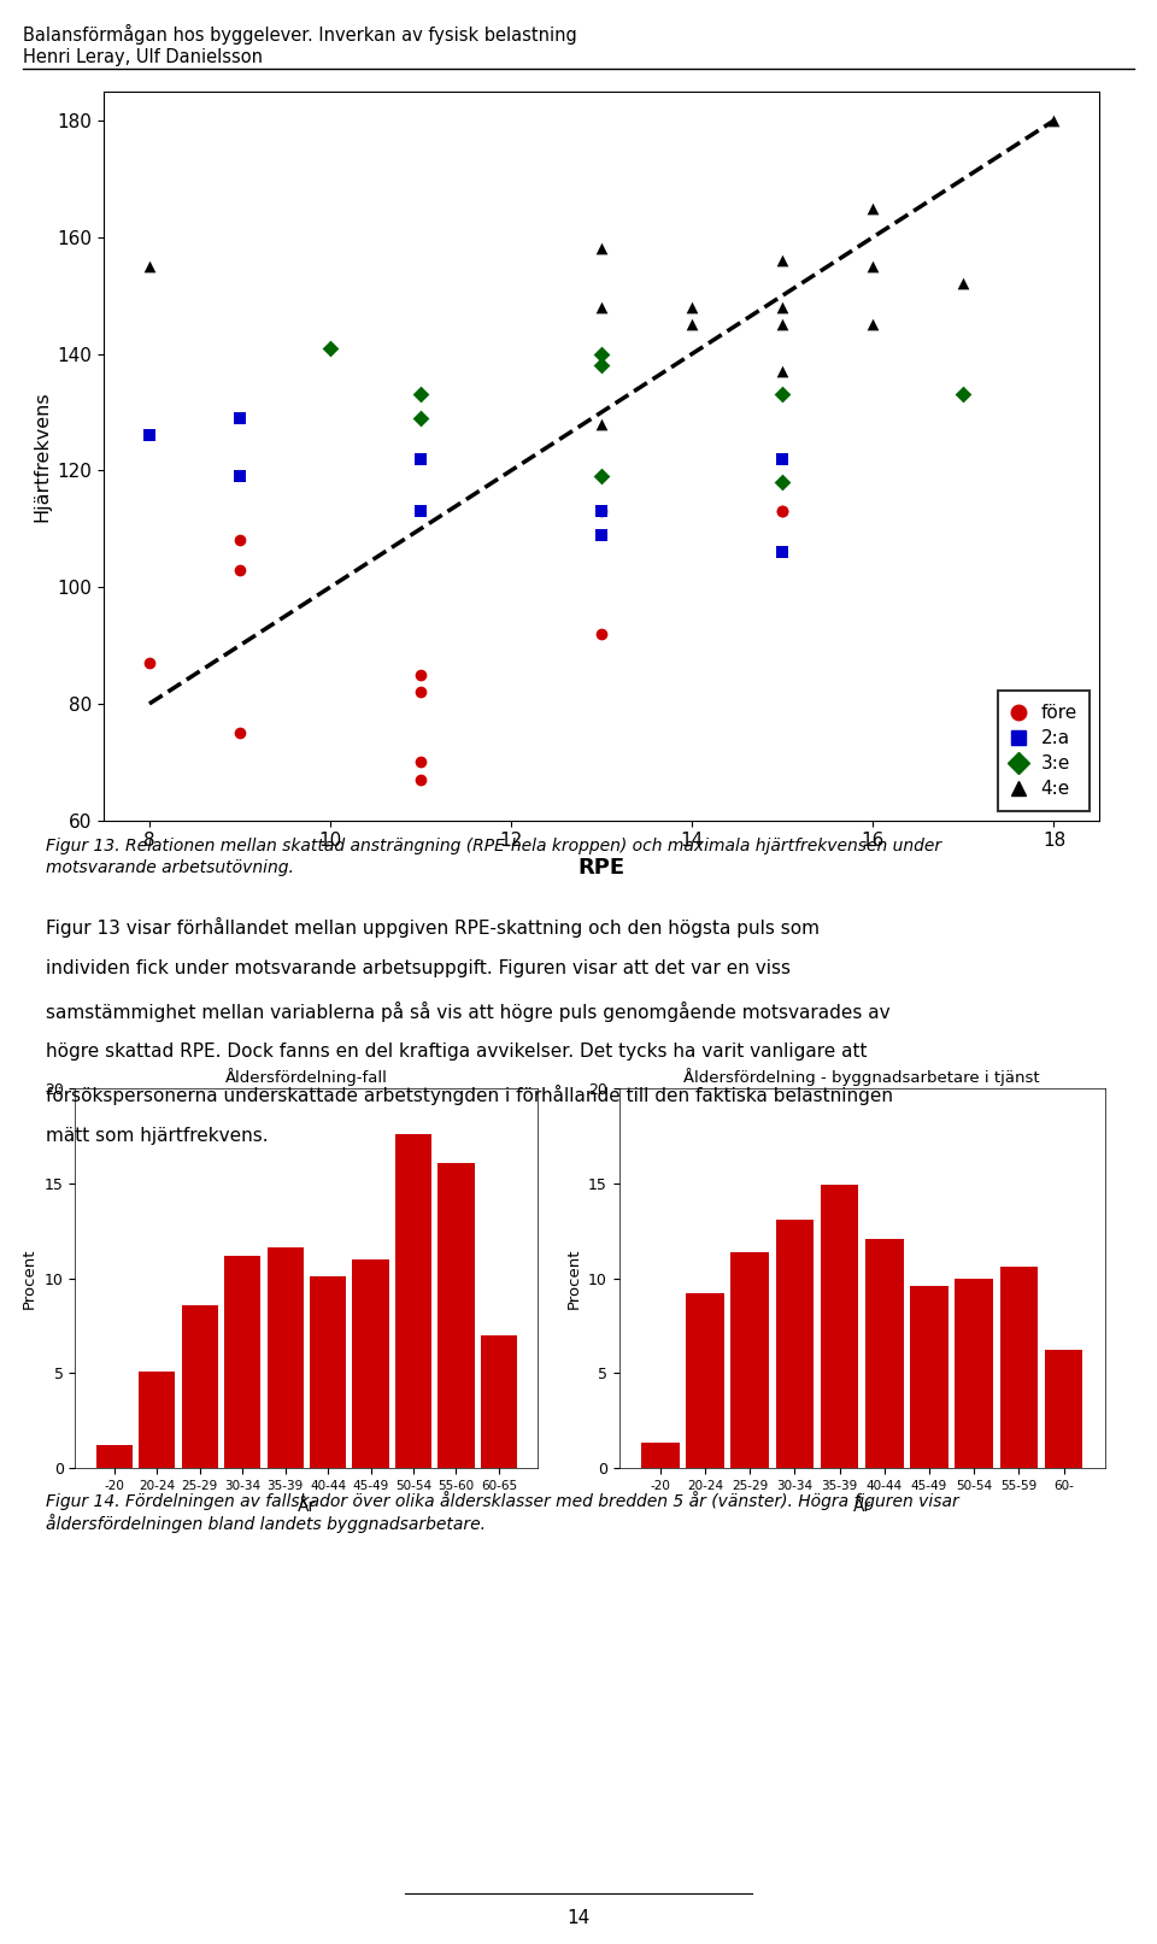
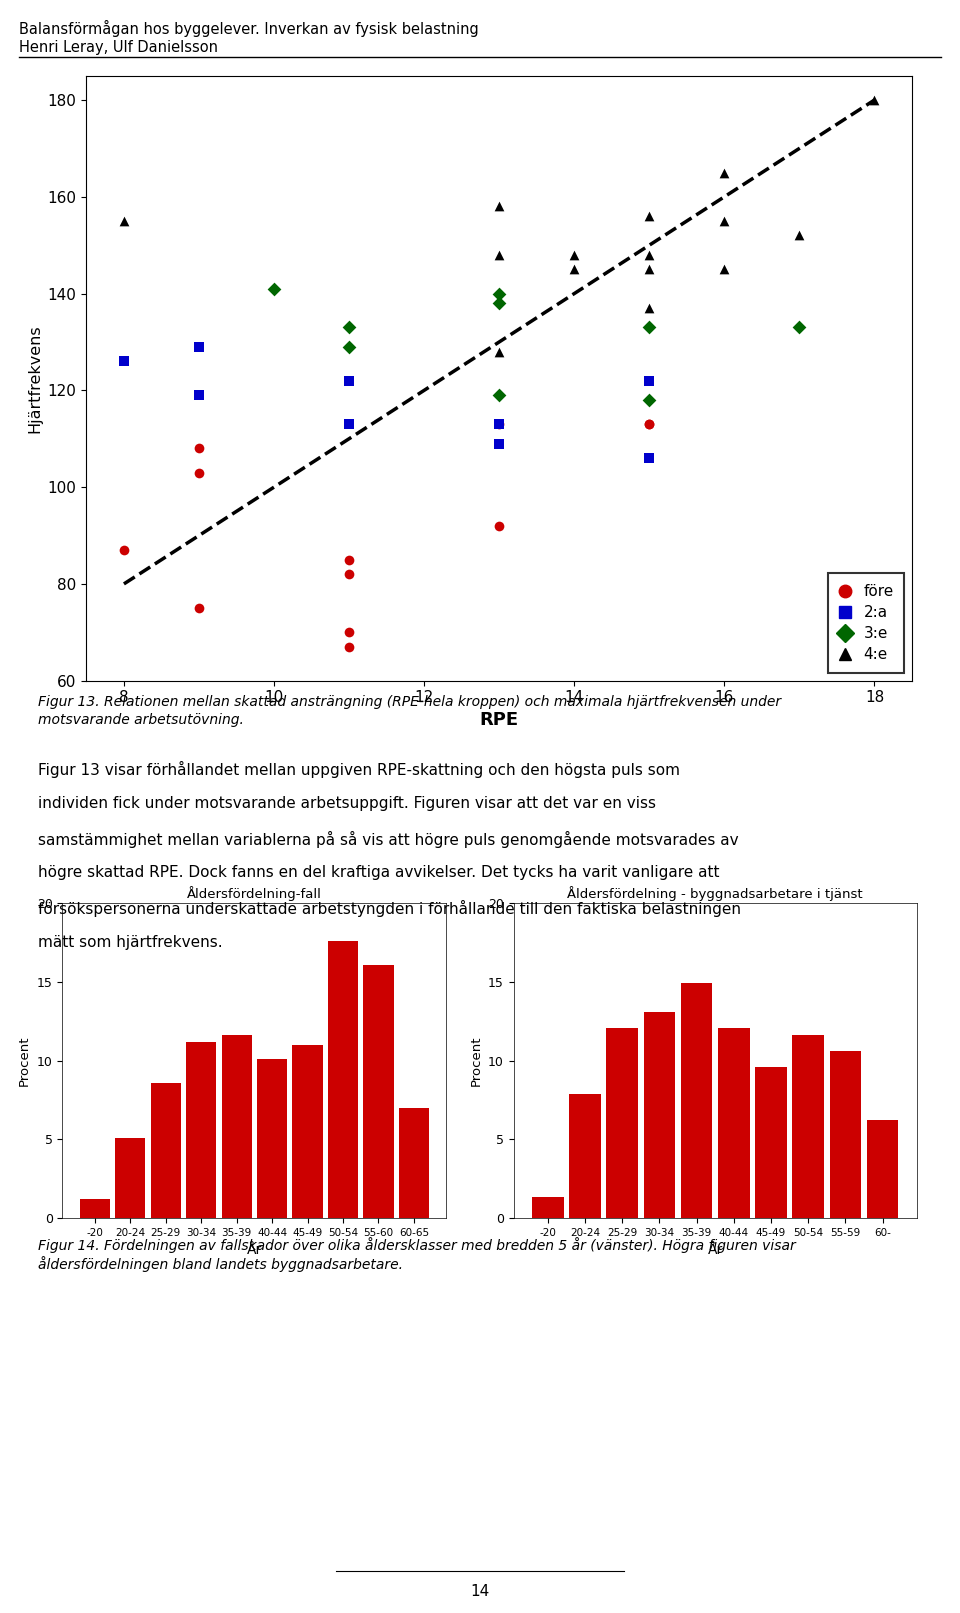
Åldersfördelning - byggnadsarbetare i tjänst/20-24: 9.2 -> 7.9
Åldersfördelning - byggnadsarbetare i tjänst/25-29: 11.4 -> 12.1
Åldersfördelning - byggnadsarbetare i tjänst/50-54: 10.0 -> 11.6
